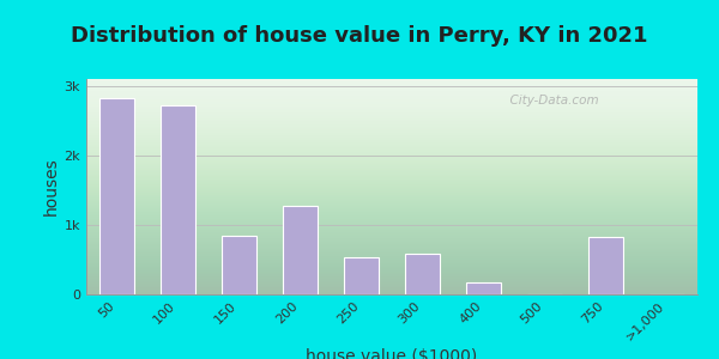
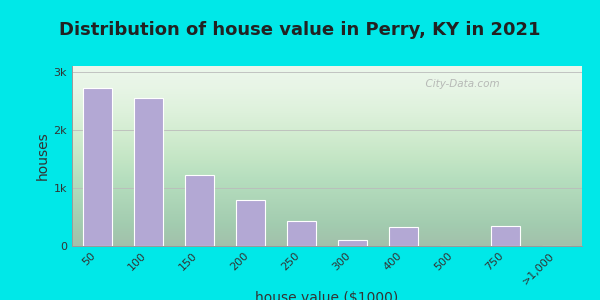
50: 2.82k -> 2.72k
100: 2.72k -> 2.55k
150: 0.84k -> 1.23k
200: 1.28k -> 0.80k
250: 0.54k -> 0.43k
300: 0.58k -> 0.10k
400: 0.18k -> 0.33k
750: 0.82k -> 0.35k
